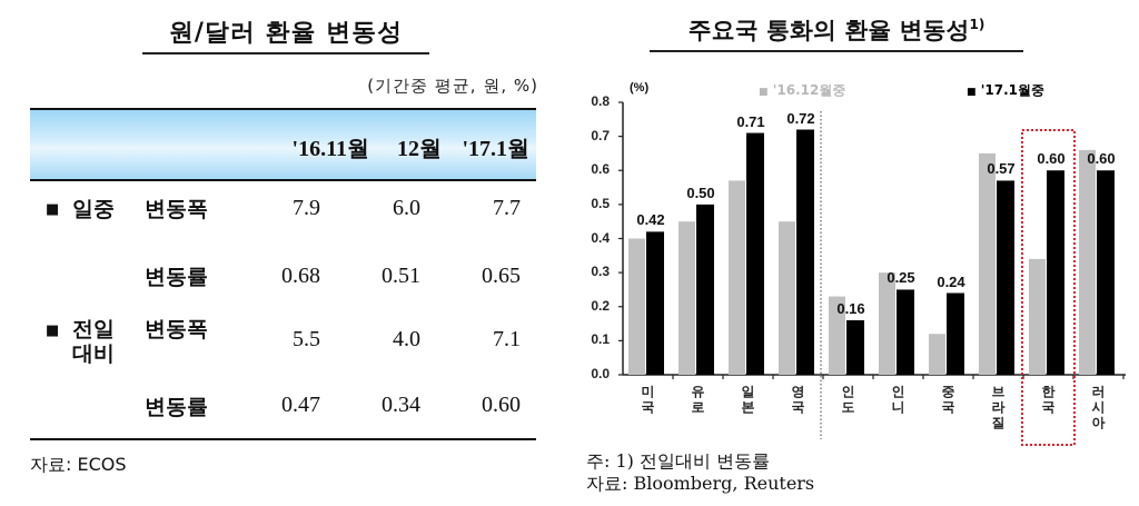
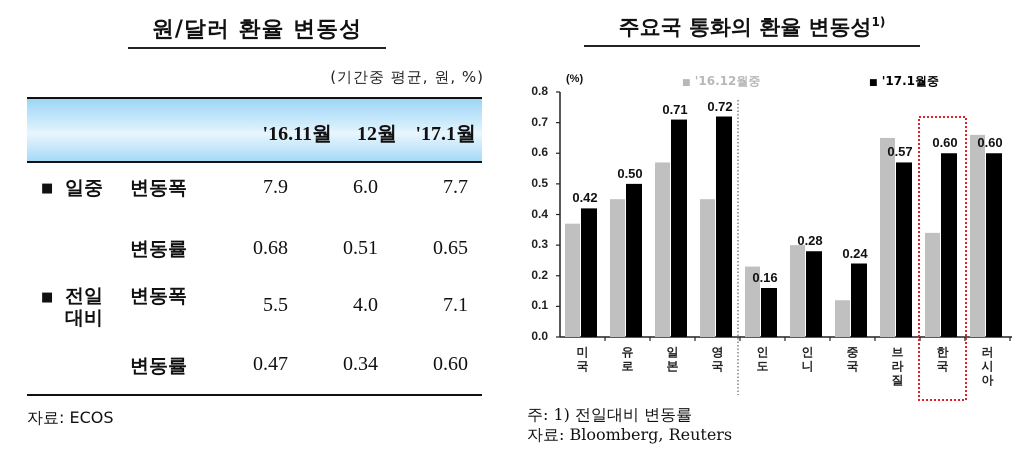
'16.12월중/미국: 0.40 -> 0.37
'17.1월중/인니: 0.25 -> 0.28
